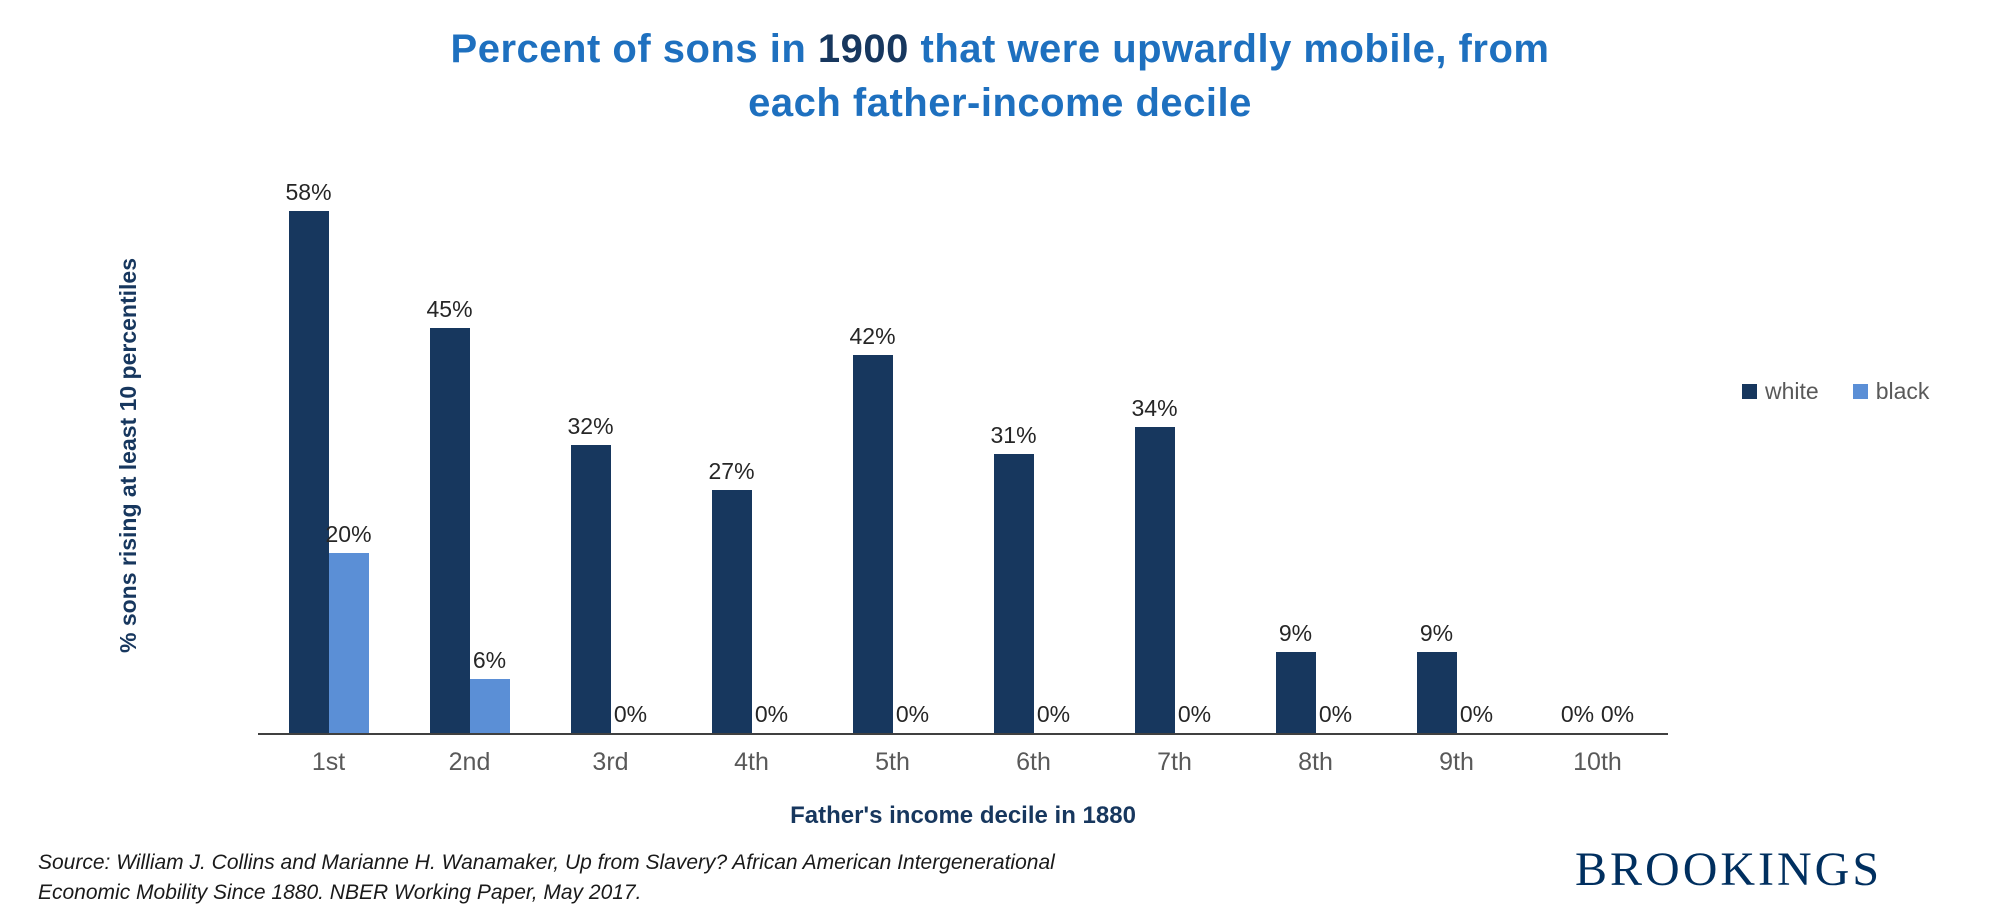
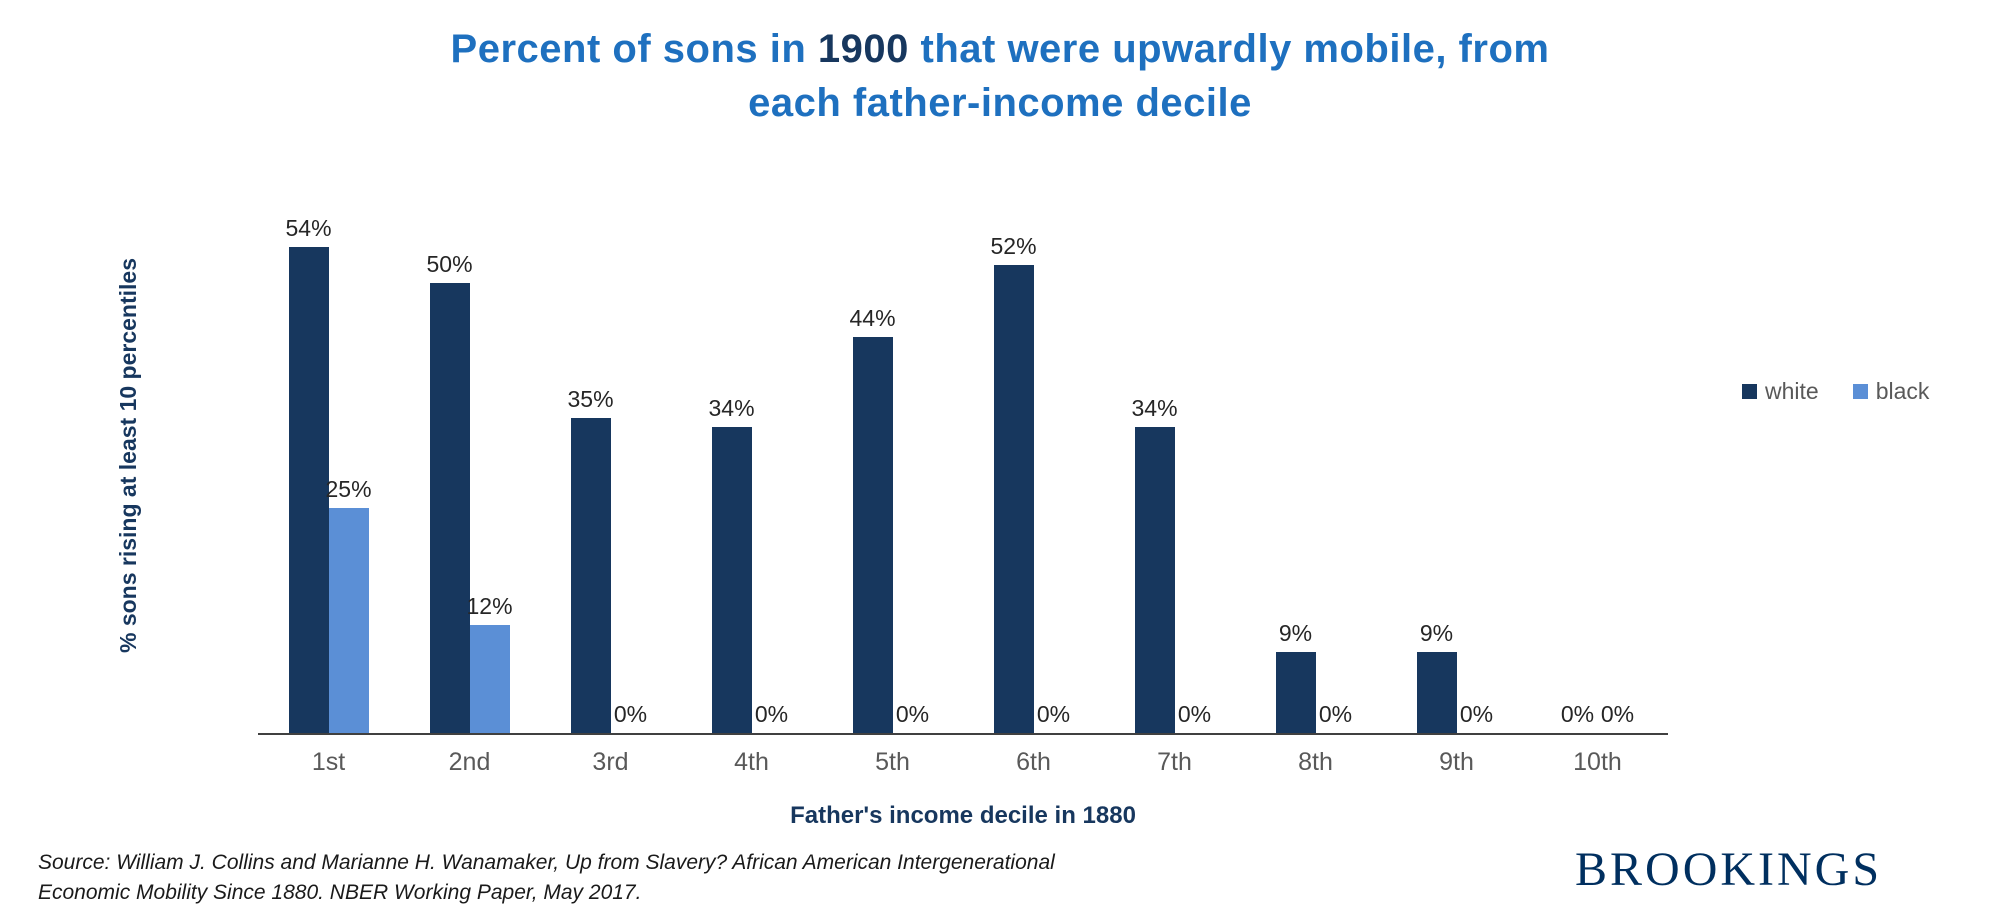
white/1st: 58% -> 54%
black/1st: 20% -> 25%
white/2nd: 45% -> 50%
black/2nd: 6% -> 12%
white/3rd: 32% -> 35%
white/4th: 27% -> 34%
white/5th: 42% -> 44%
white/6th: 31% -> 52%
